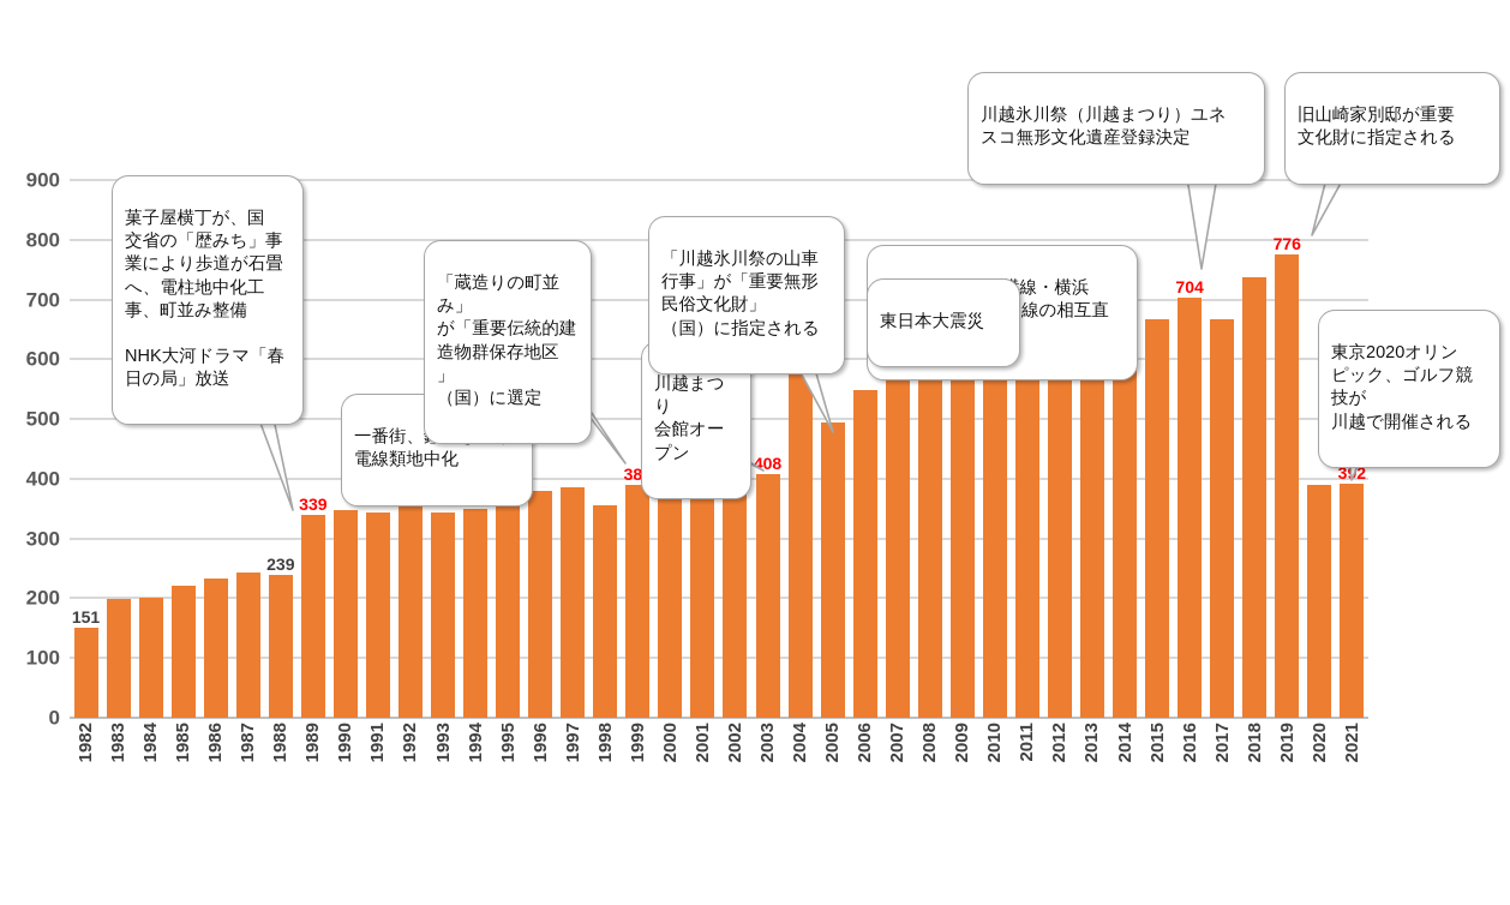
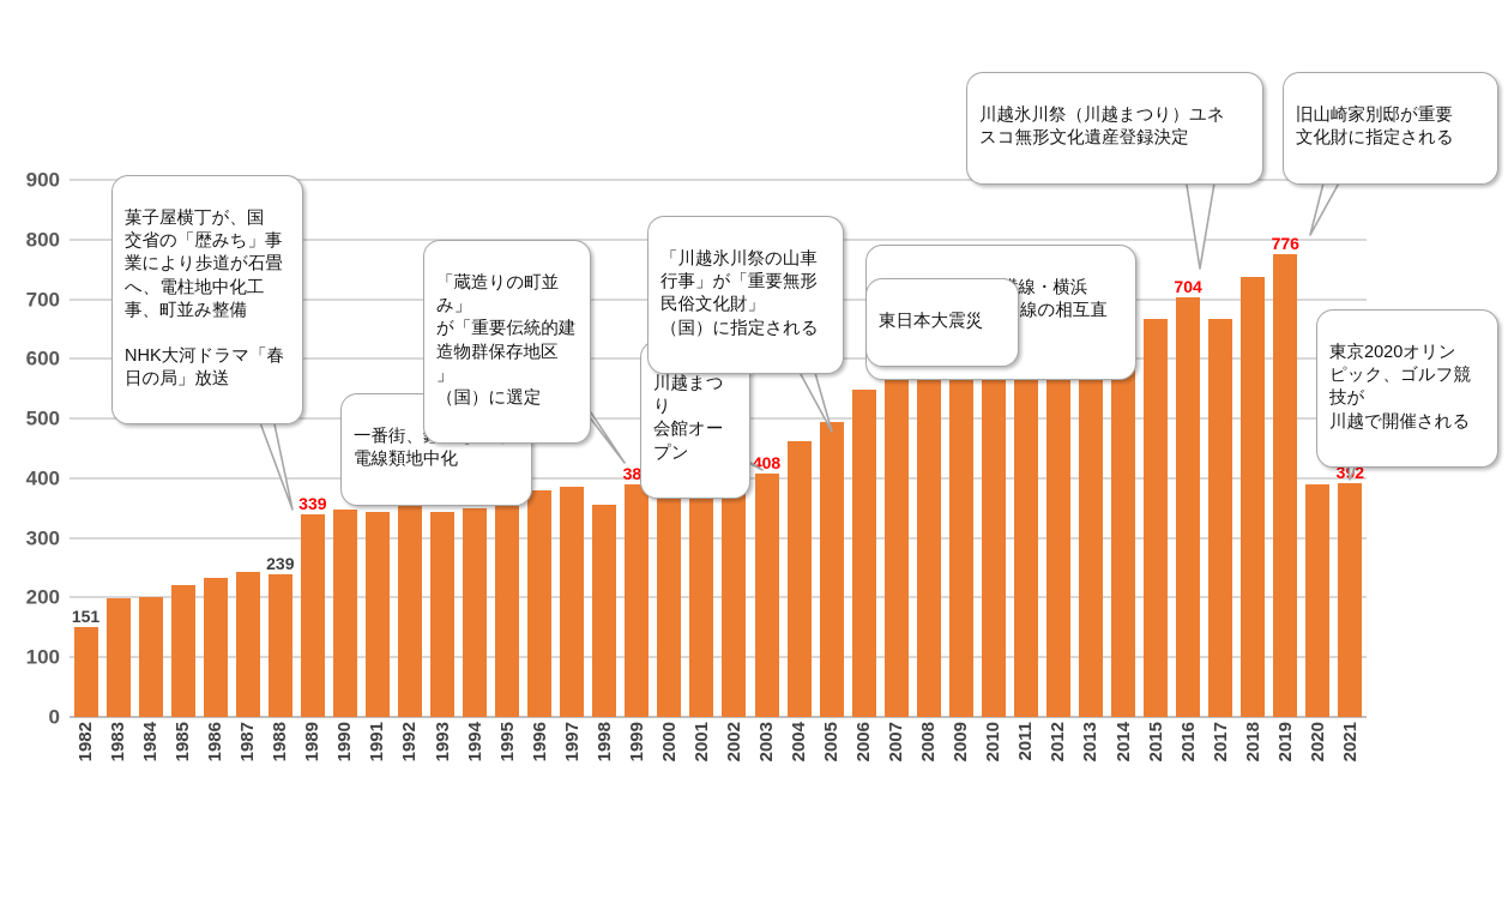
1995: 400 -> 350
2004: 770 -> 460
